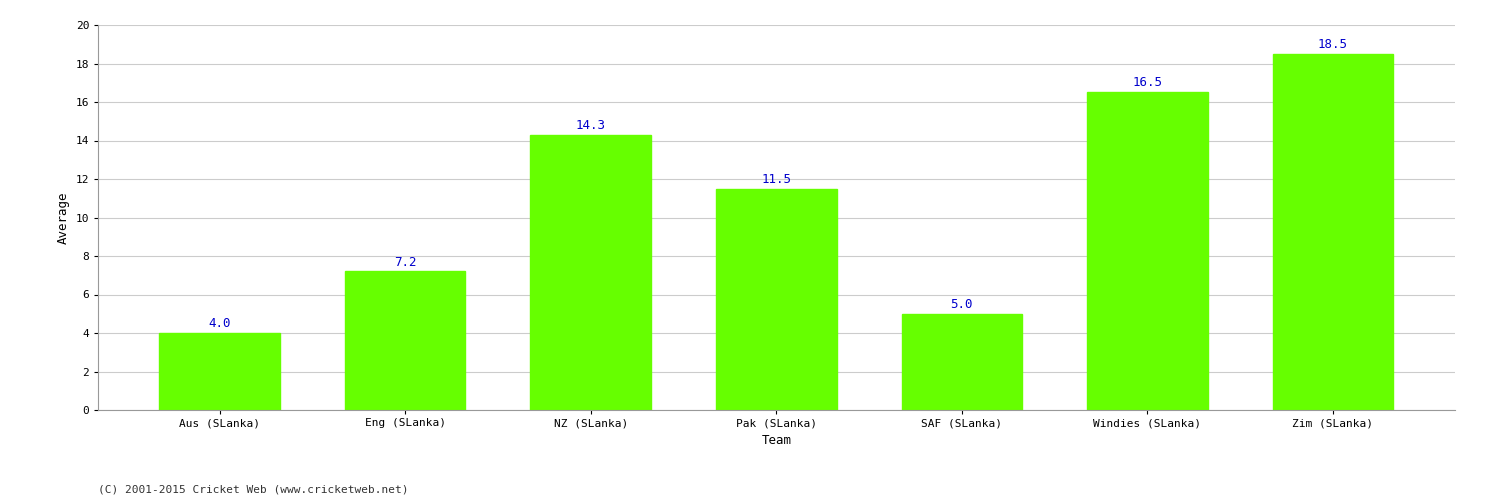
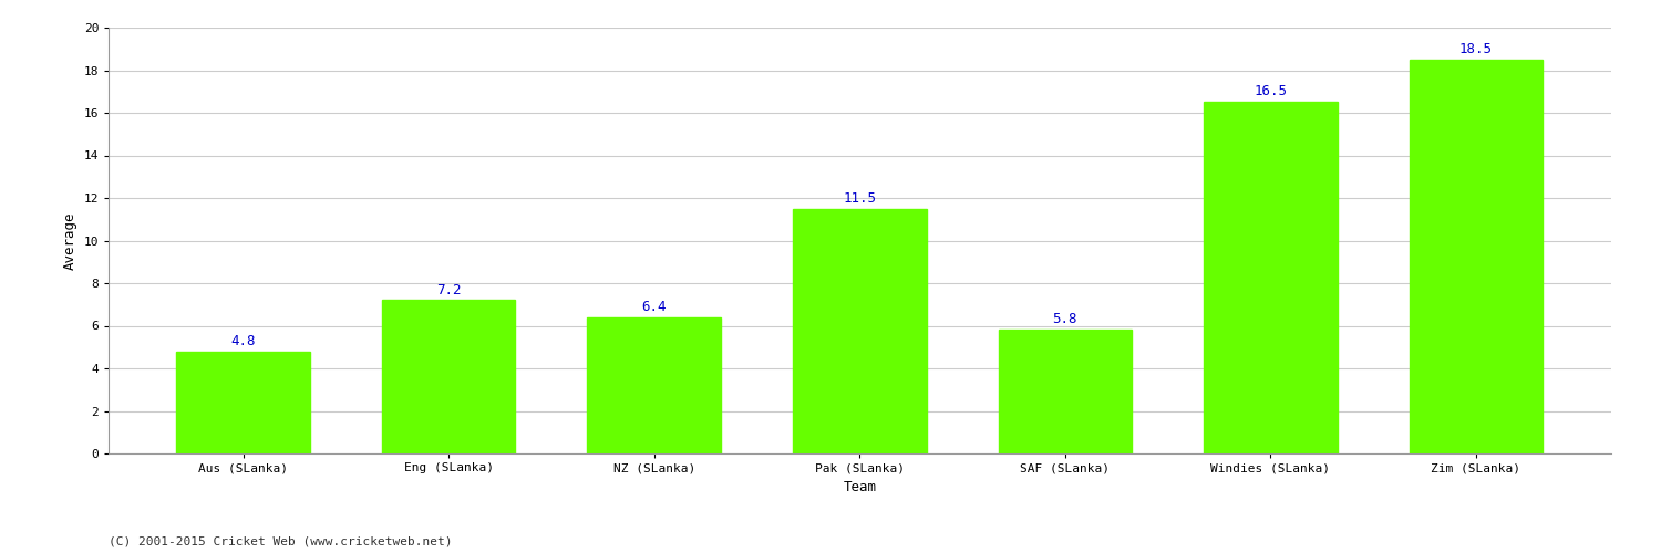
Aus (SLanka): 4.0 -> 4.8
NZ (SLanka): 14.3 -> 6.4
SAF (SLanka): 5.0 -> 5.8
